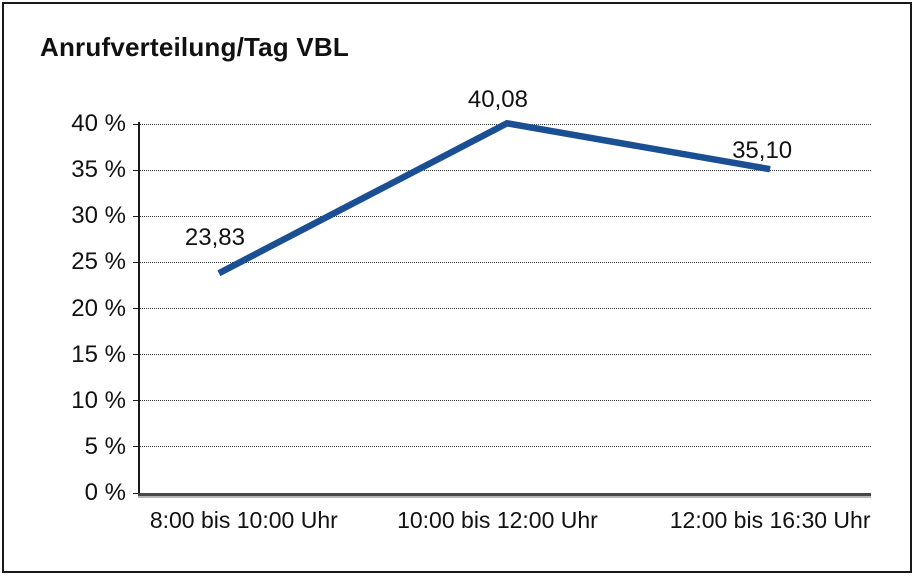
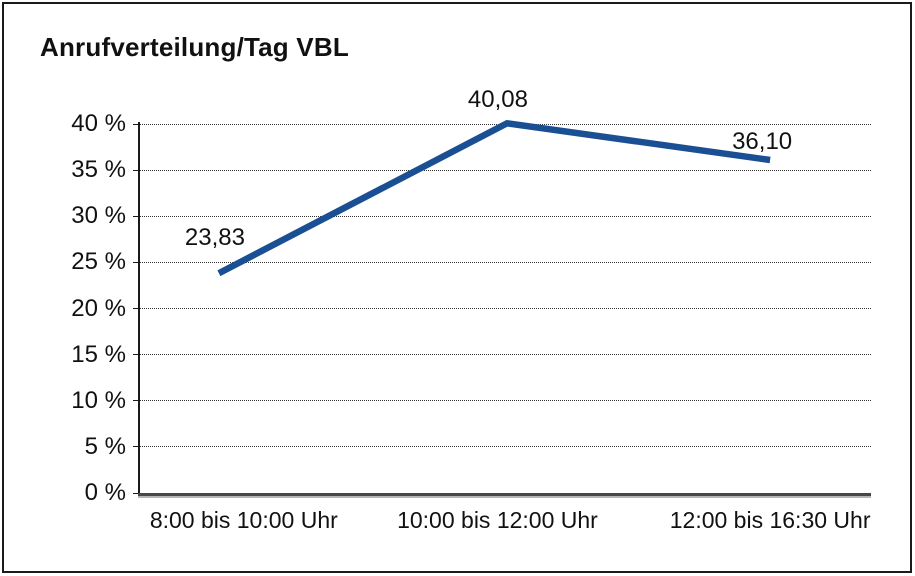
12:00 bis 16:30 Uhr: 35,10 -> 36,10
